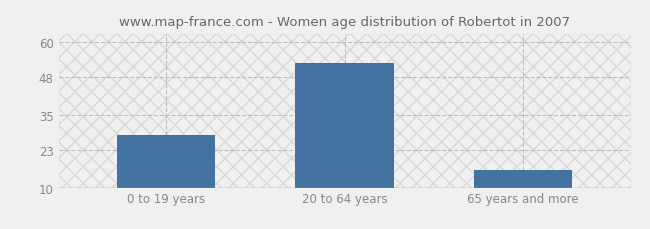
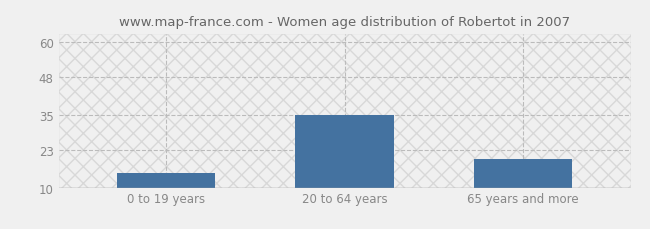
0 to 19 years: 28 -> 15
20 to 64 years: 53 -> 35
65 years and more: 16 -> 20
